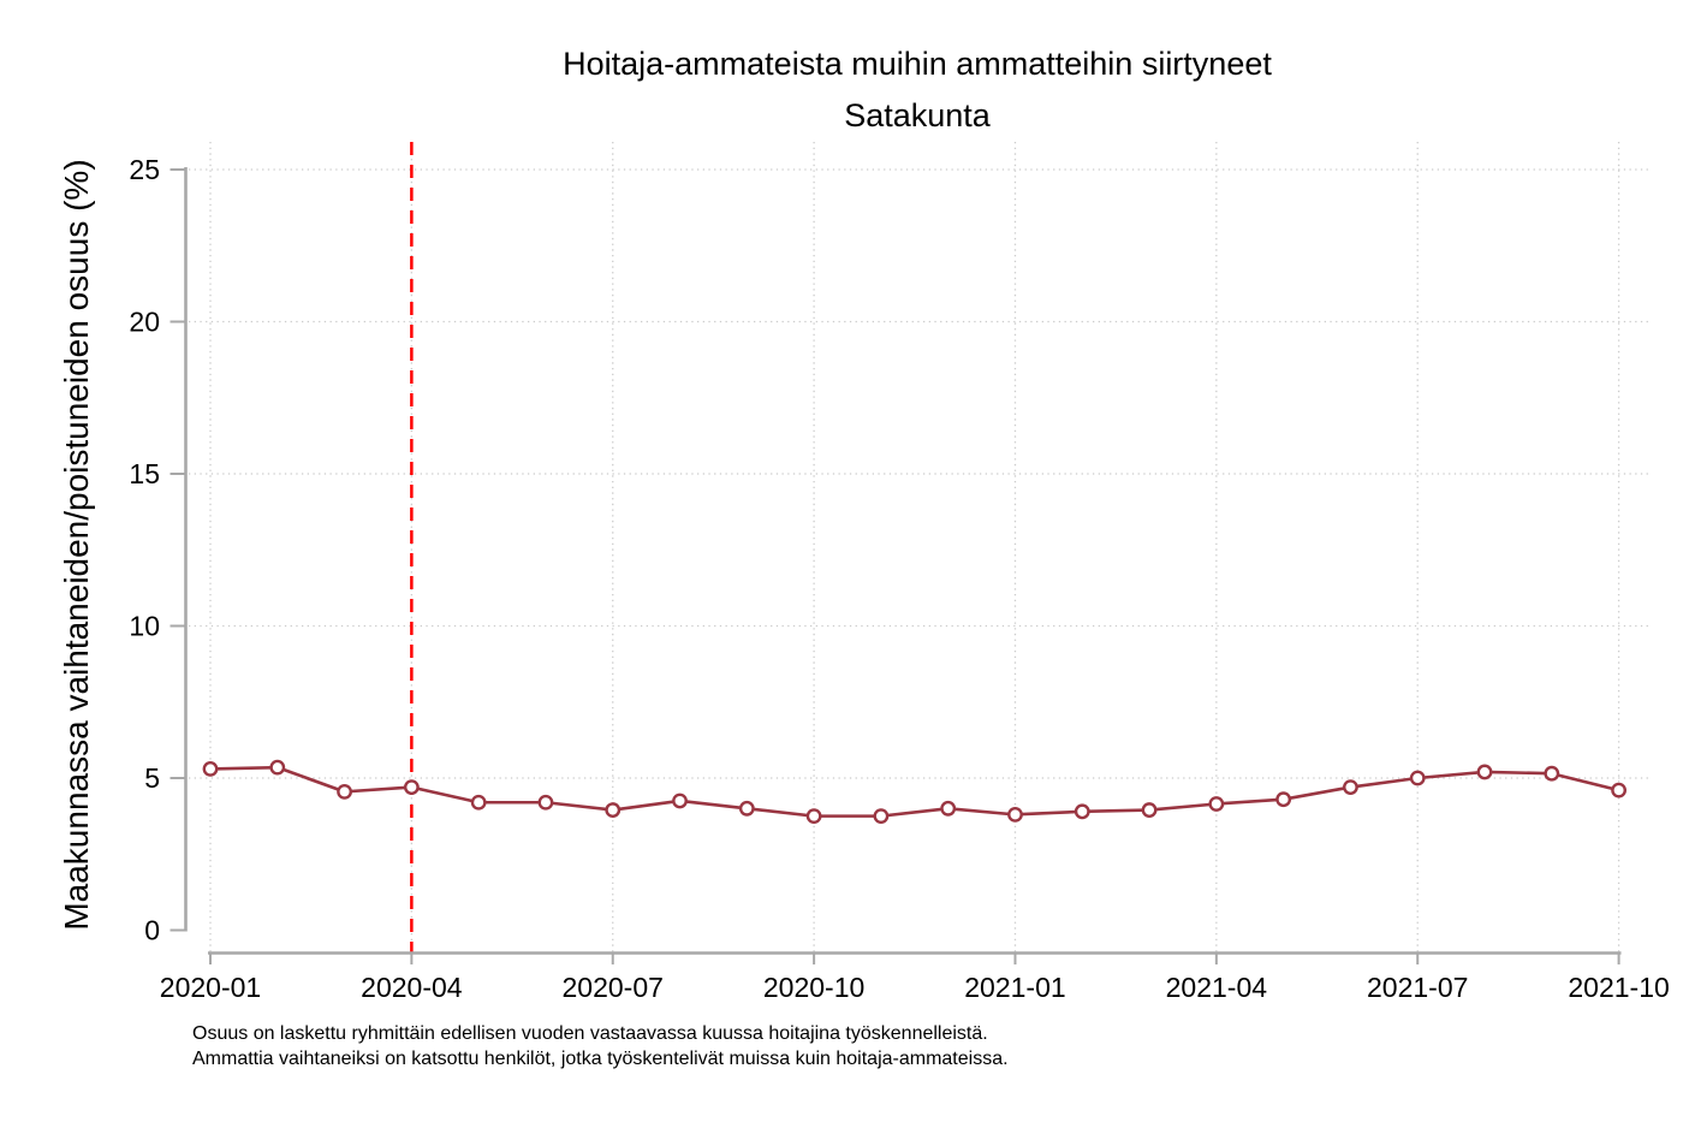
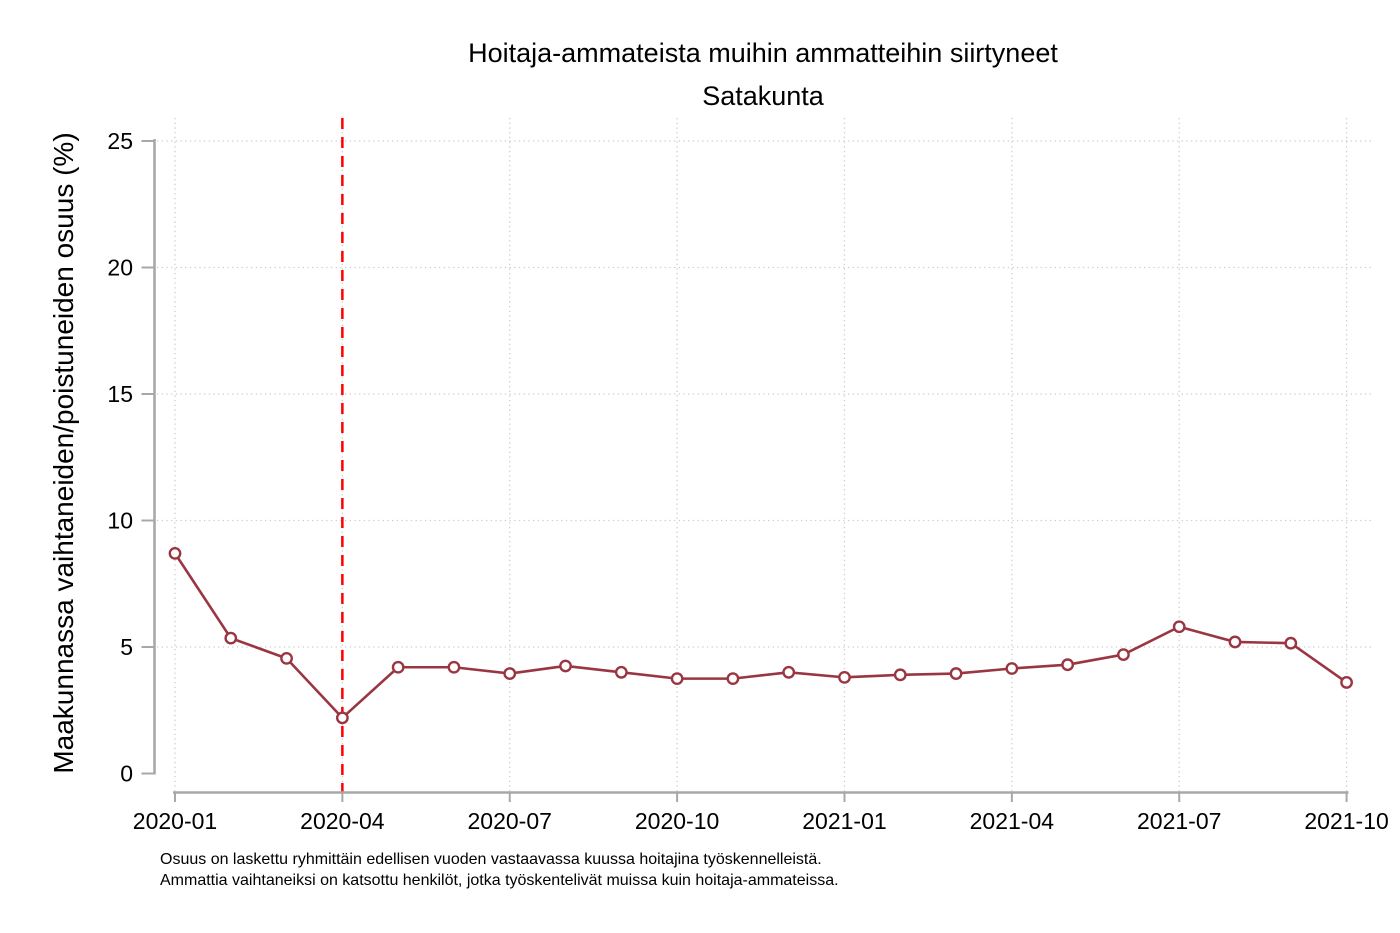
2020-01: 5.3 -> 8.7
2020-04: 4.7 -> 2.2
2021-07: 5.0 -> 5.8
2021-10: 4.6 -> 3.6
